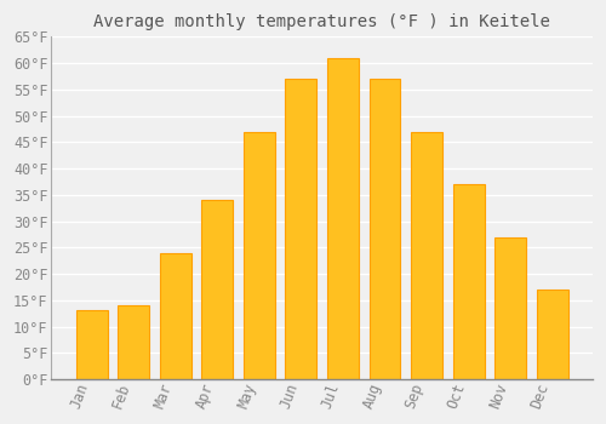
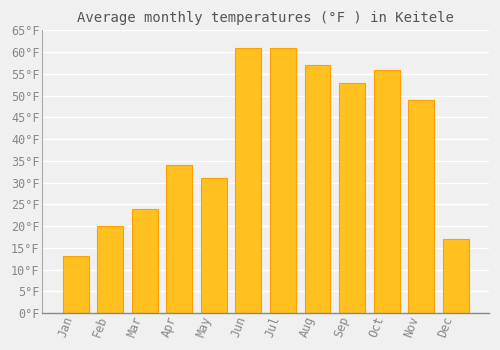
Feb: 14°F -> 20°F
May: 47°F -> 31°F
Jun: 57°F -> 61°F
Sep: 47°F -> 53°F
Oct: 37°F -> 56°F
Nov: 27°F -> 49°F
